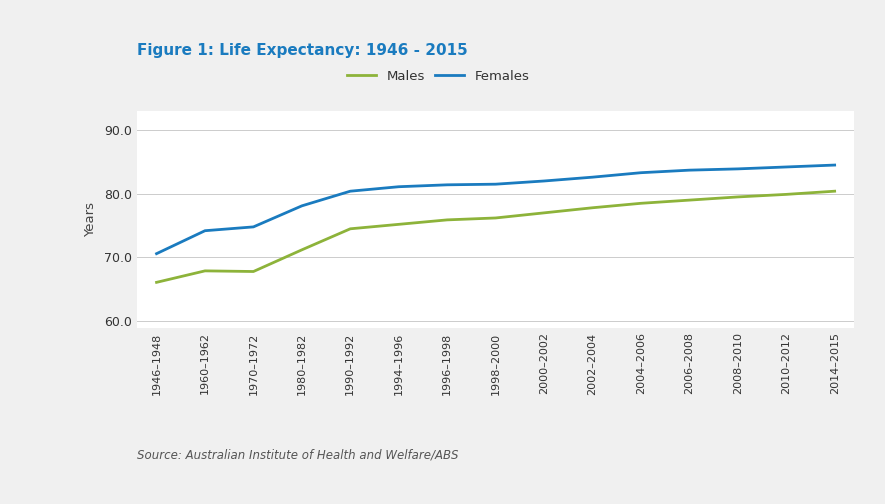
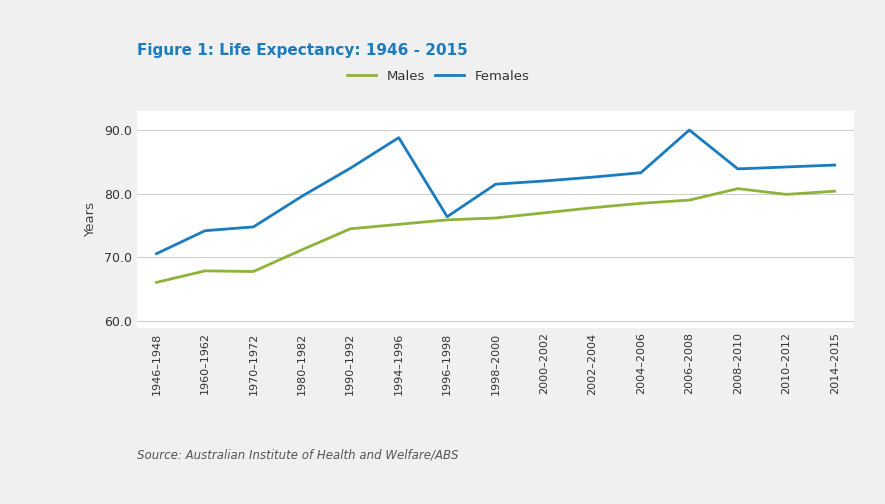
Females/1980–1982: 78.1 -> 79.6
Females/1990–1992: 80.4 -> 84.0
Females/1994–1996: 81.1 -> 88.8
Females/1996–1998: 81.4 -> 76.4
Females/2006–2008: 83.7 -> 90.0
Males/2008–2010: 79.5 -> 80.8
